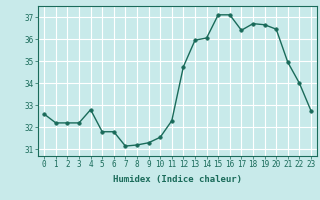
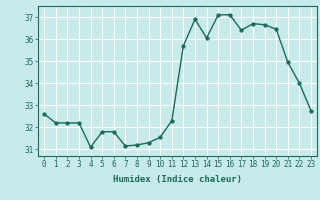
4: 32.80 -> 31.10
12: 34.75 -> 35.70
13: 35.95 -> 36.90
